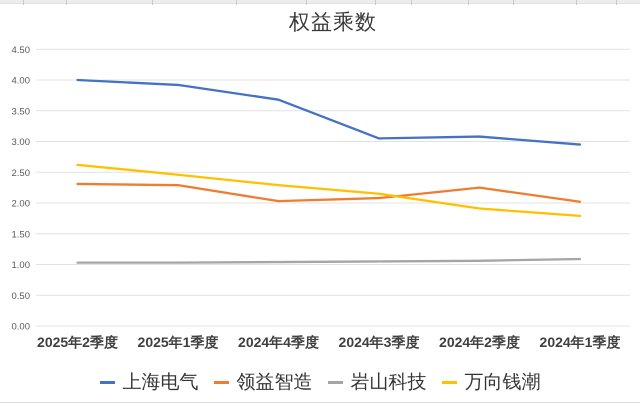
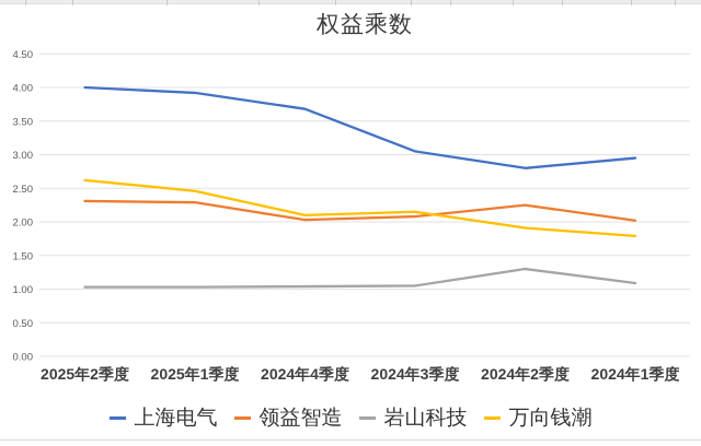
万向钱潮/2024年4季度: 2.3 -> 2.1
上海电气/2024年2季度: 3.1 -> 2.8
岩山科技/2024年2季度: 1.1 -> 1.3
